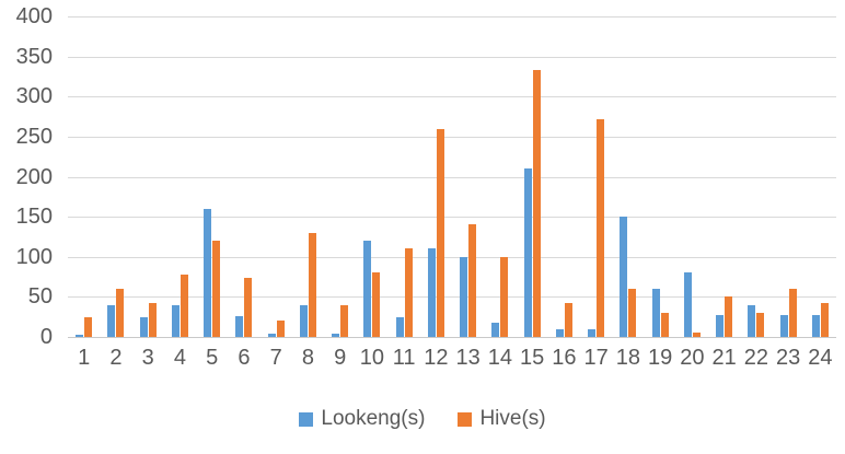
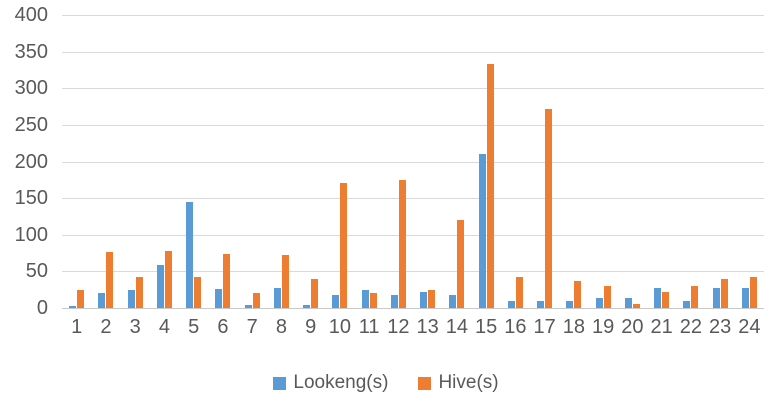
Lookeng(s)/2: 40 -> 20
Hive(s)/2: 60 -> 80
Lookeng(s)/4: 40 -> 60
Lookeng(s)/5: 160 -> 140
Hive(s)/5: 120 -> 40
Lookeng(s)/8: 40 -> 30
Hive(s)/8: 130 -> 70
Lookeng(s)/10: 120 -> 20
Hive(s)/10: 80 -> 170
Hive(s)/11: 110 -> 20
Lookeng(s)/12: 110 -> 20
Hive(s)/12: 260 -> 180
Lookeng(s)/13: 100 -> 20
Hive(s)/13: 140 -> 20
Hive(s)/14: 100 -> 120
Lookeng(s)/18: 150 -> 10
Hive(s)/18: 60 -> 40
Lookeng(s)/19: 60 -> 10
Lookeng(s)/20: 80 -> 10
Hive(s)/21: 50 -> 20
Lookeng(s)/22: 40 -> 10
Hive(s)/23: 60 -> 40
